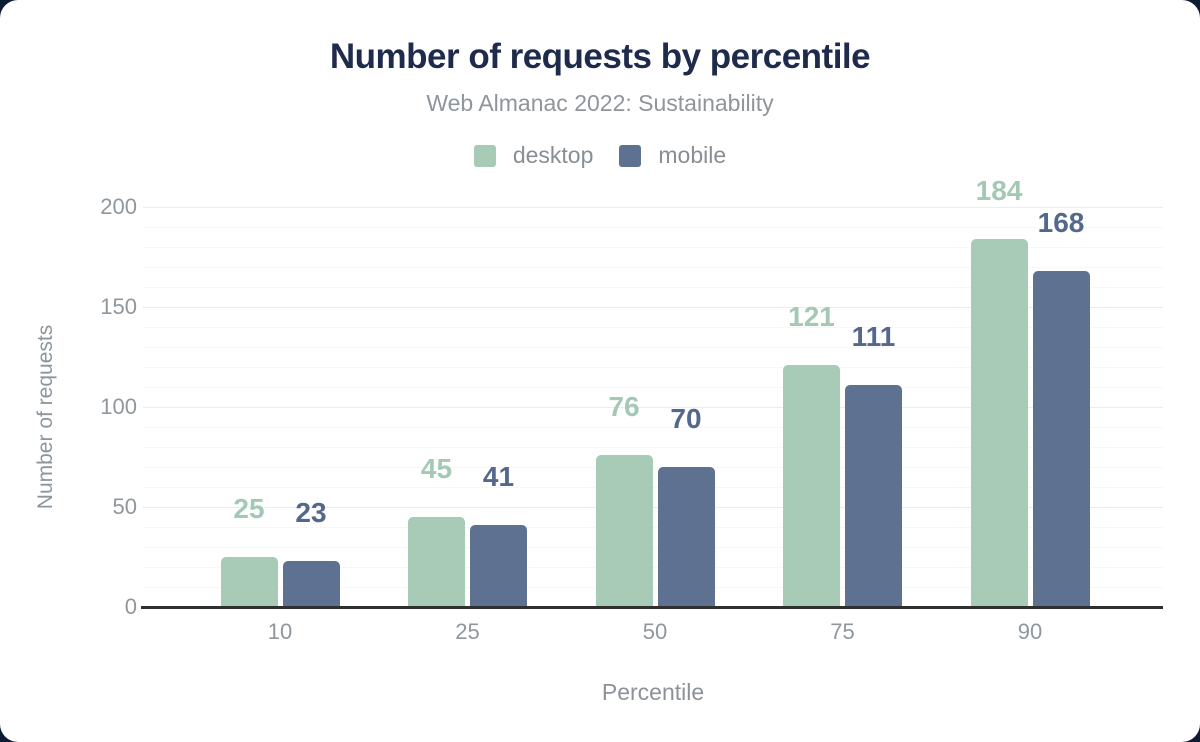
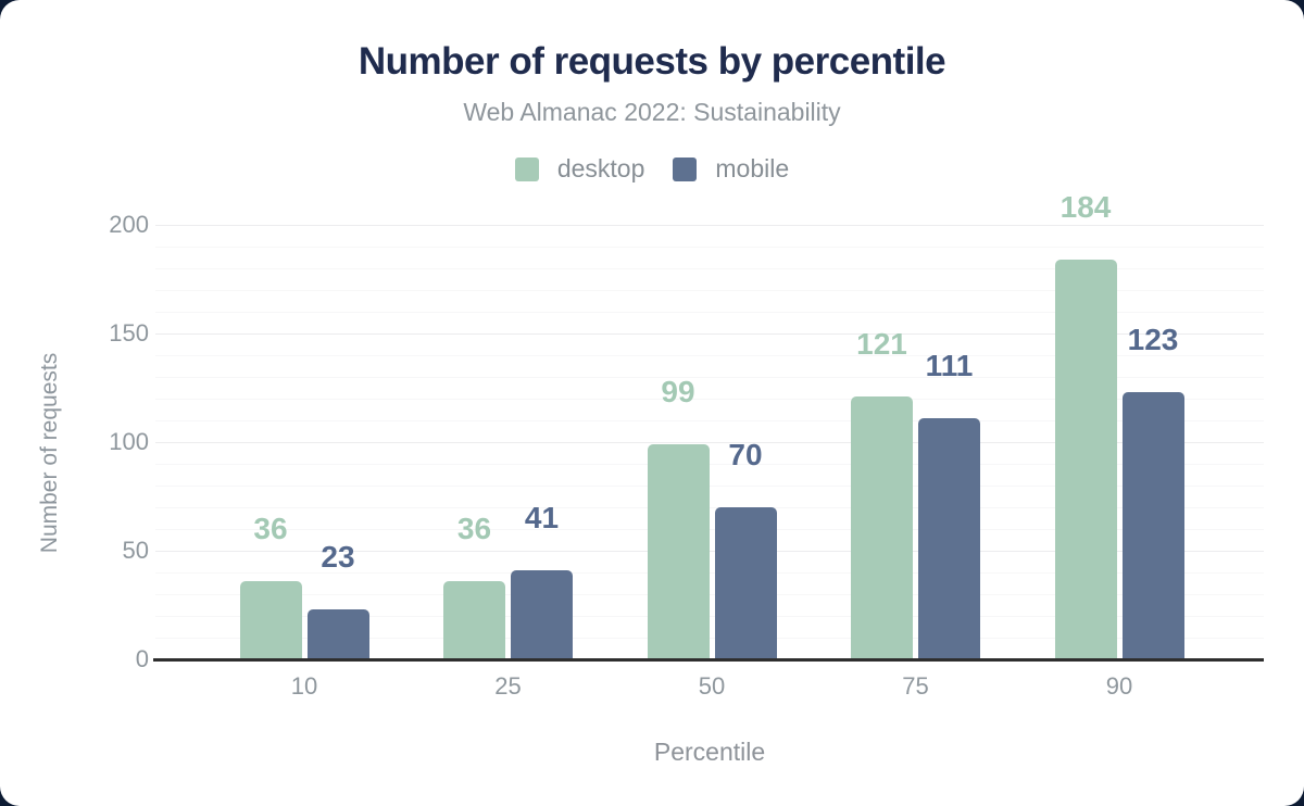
desktop/10: 25 -> 36
desktop/25: 45 -> 36
desktop/50: 76 -> 99
mobile/90: 168 -> 123
